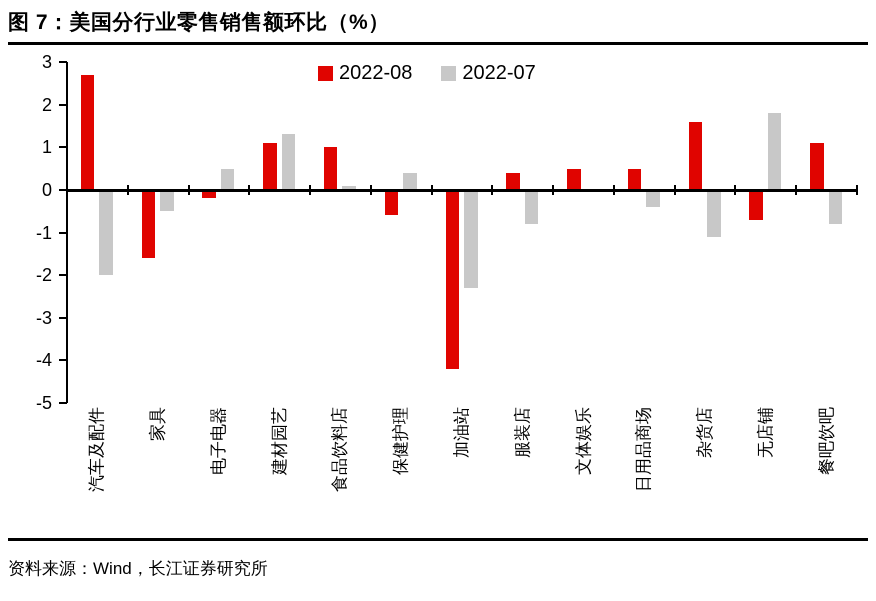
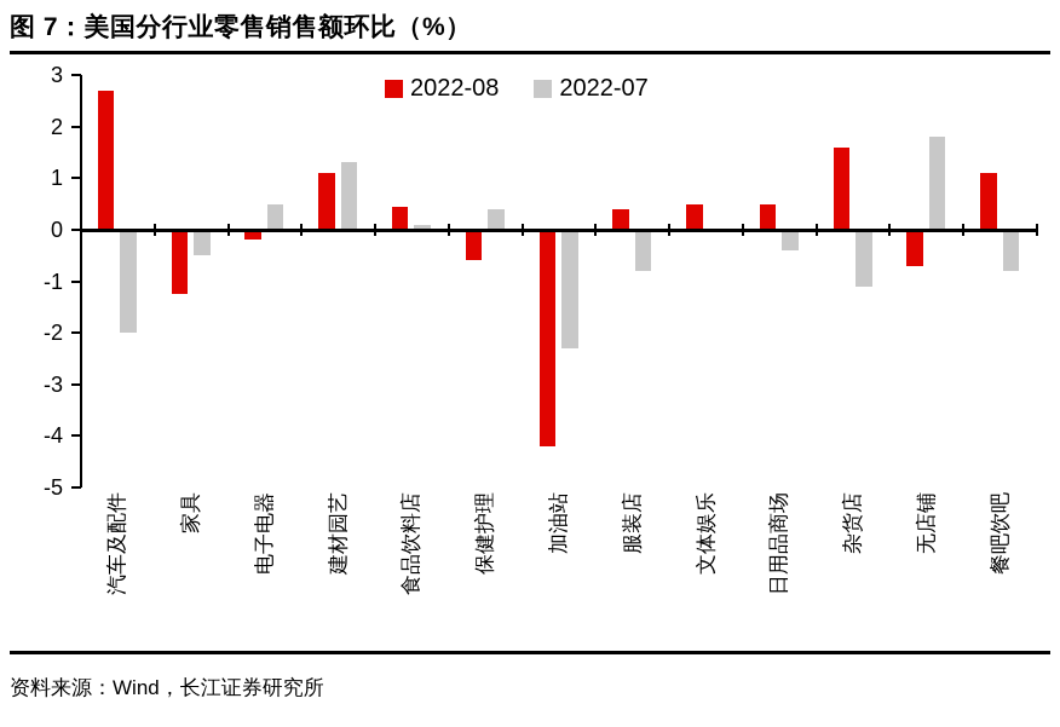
2022-08/家具: -1.6 -> -1.2
2022-08/食品饮料店: 1.0 -> 0.5
